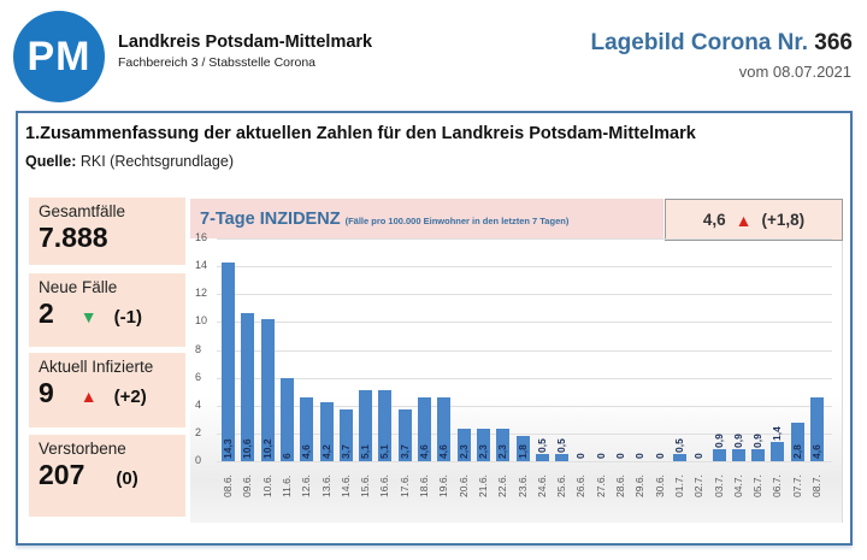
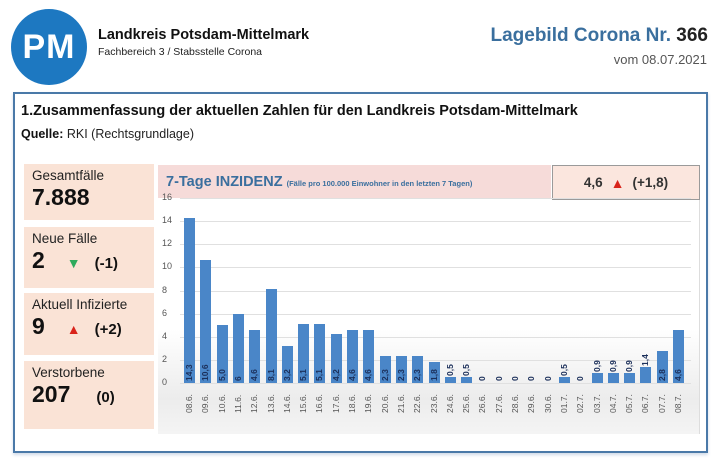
10.6.: 10,2 -> 5,0
13.6.: 4,2 -> 8,1
14.6.: 3,7 -> 3,2
17.6.: 3,7 -> 4,2
